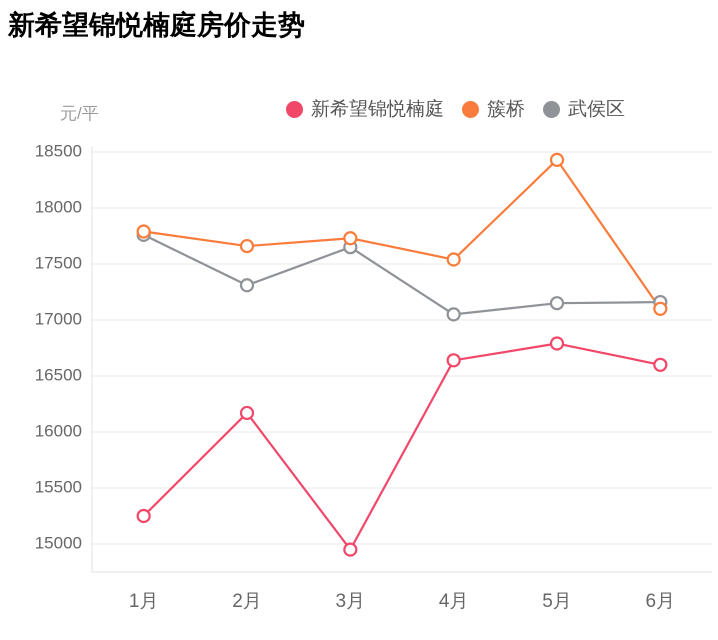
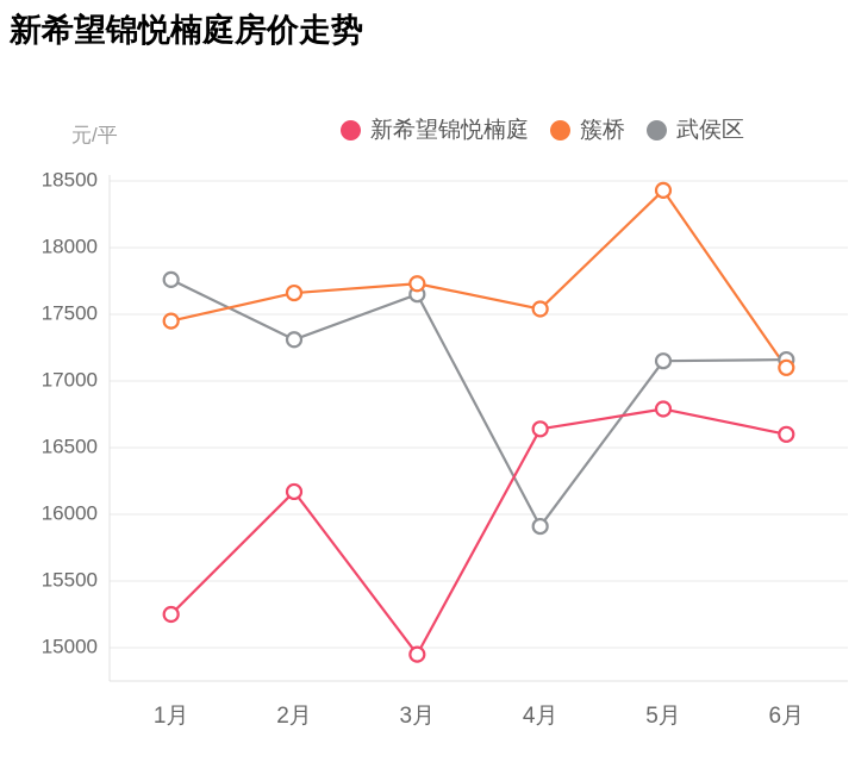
簇桥/1月: 17790 -> 17450
武侯区/4月: 17050 -> 15910
